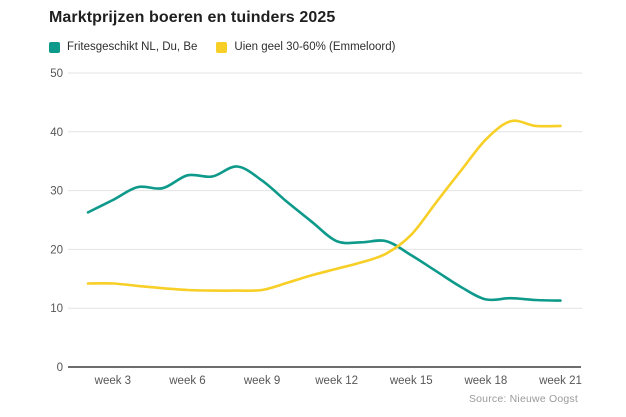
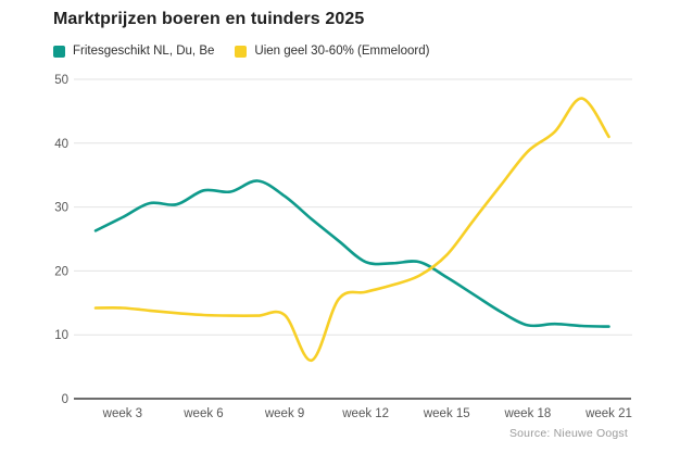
Uien geel 30-60% (Emmeloord)/10: 14 -> 6
Uien geel 30-60% (Emmeloord)/20: 41 -> 47
